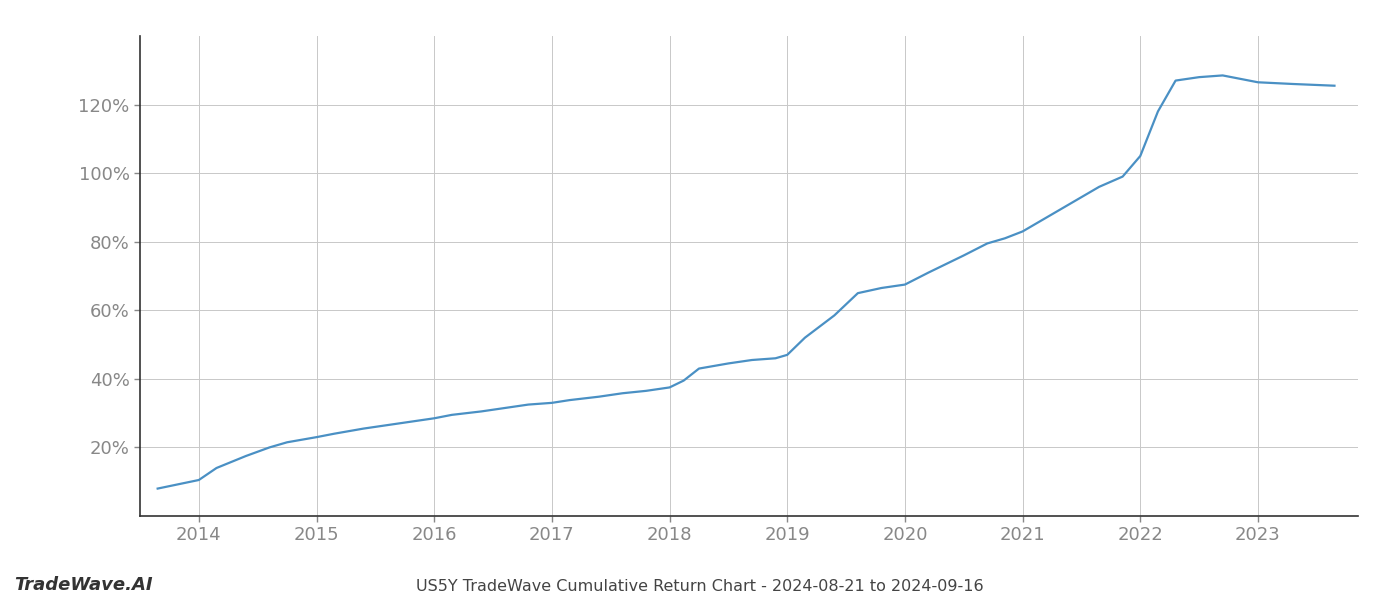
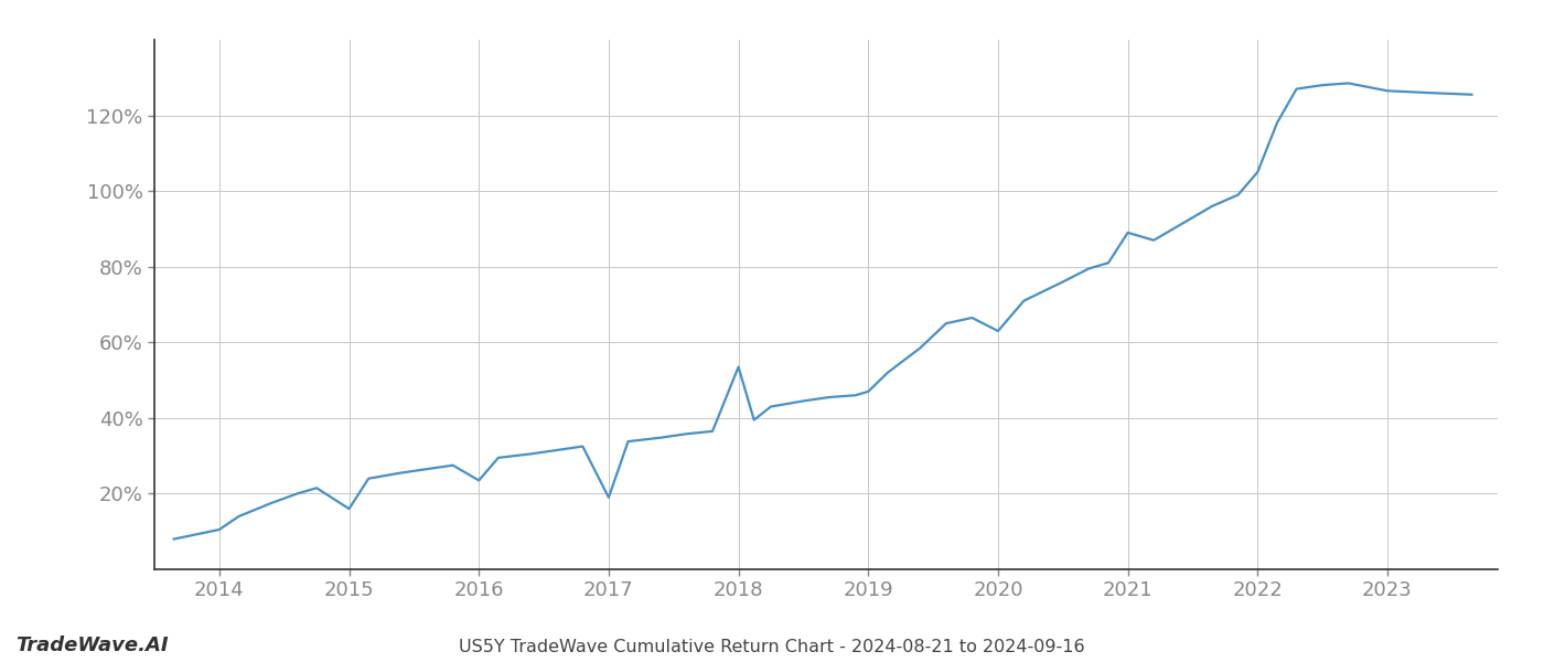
2015: 23.0% -> 16.0%
2016: 28.5% -> 23.5%
2017: 33.0% -> 19.0%
2018: 37.5% -> 53.5%
2020: 67.5% -> 63.0%
2021: 83.0% -> 89.0%
